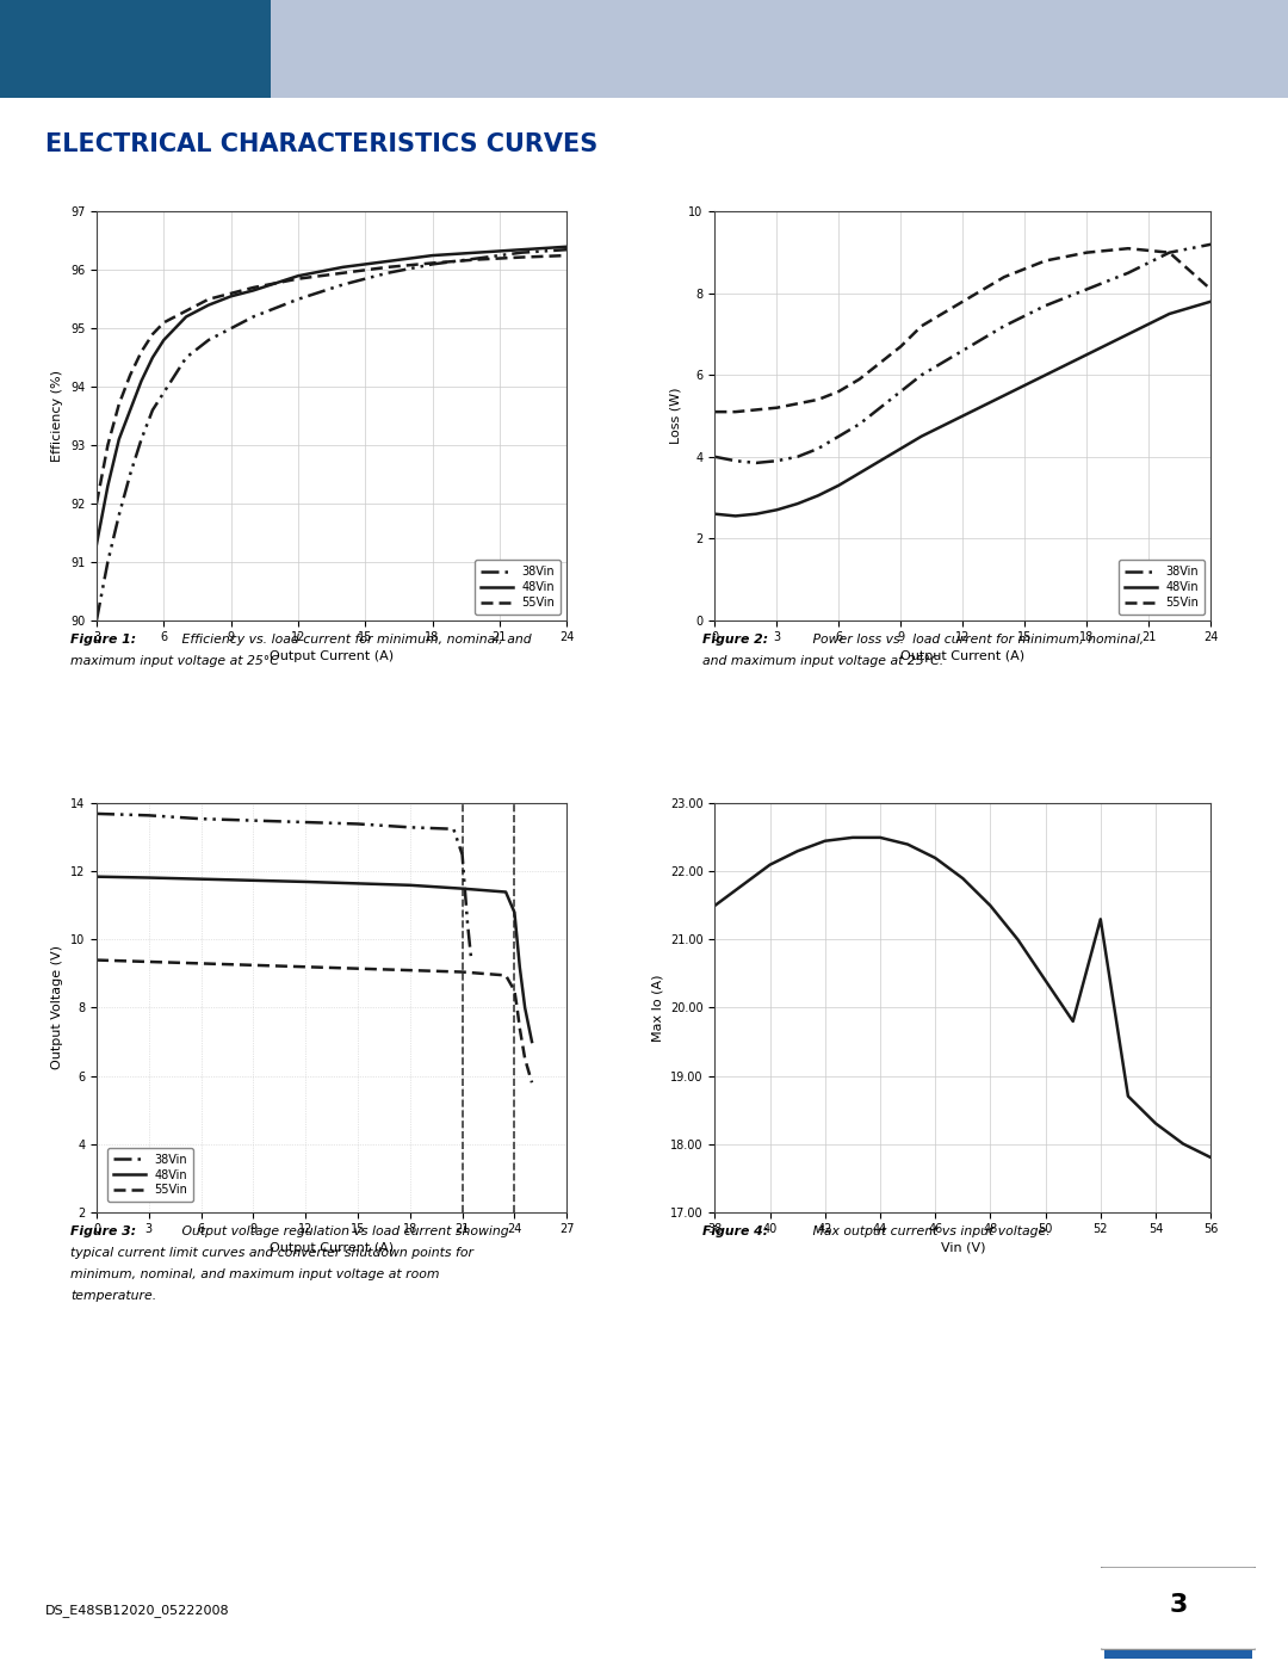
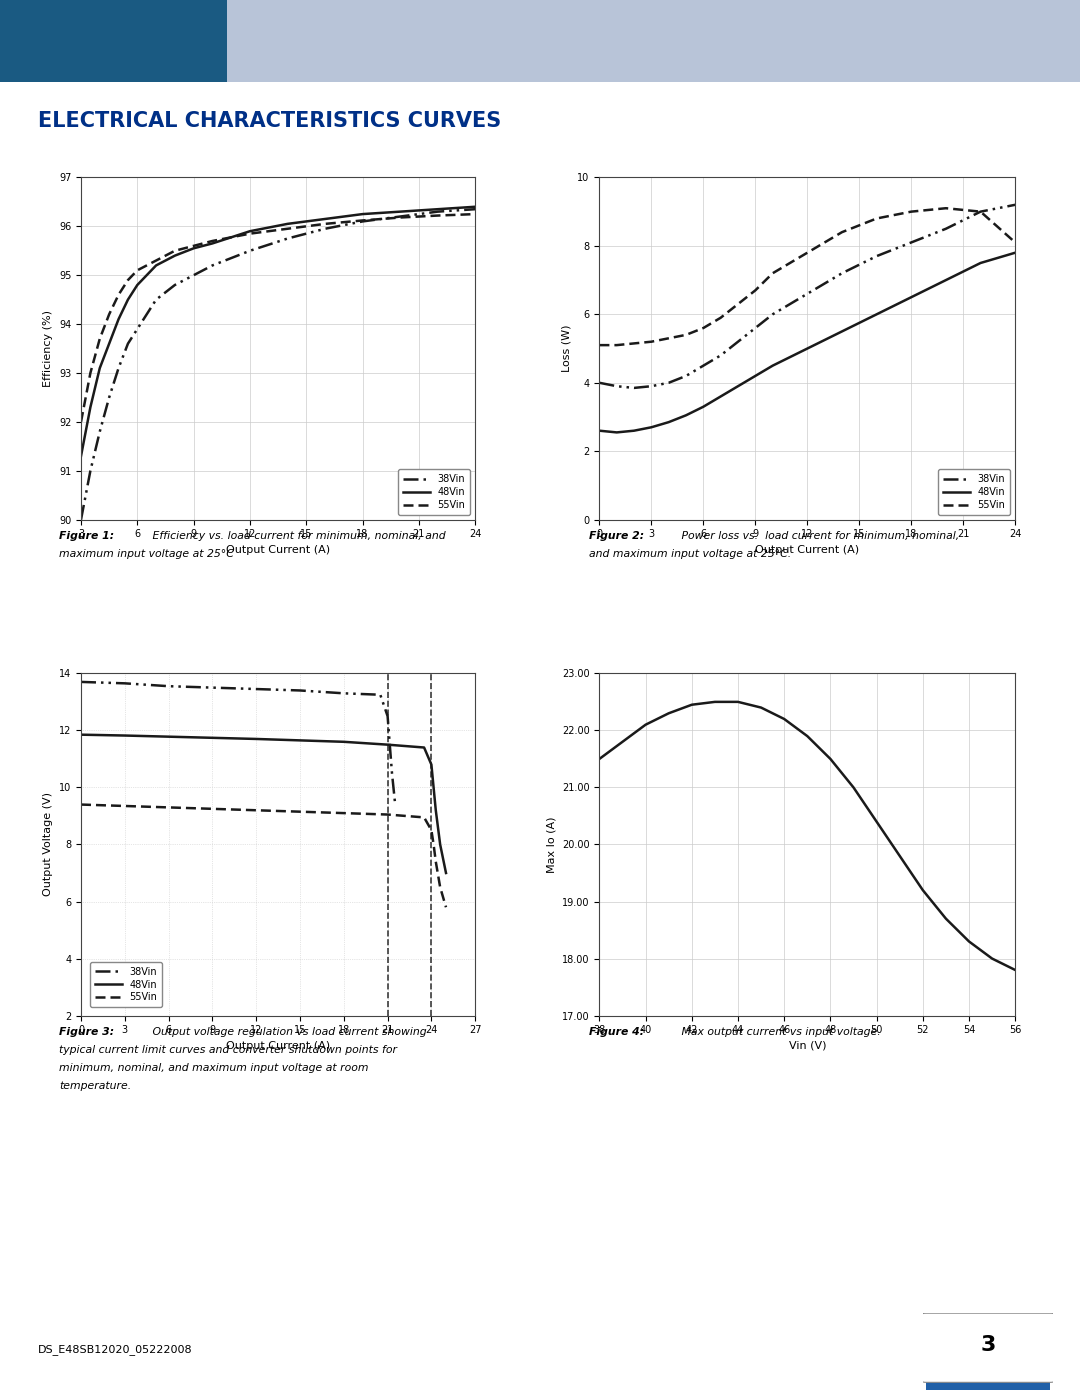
52: 21.30 -> 19.20
